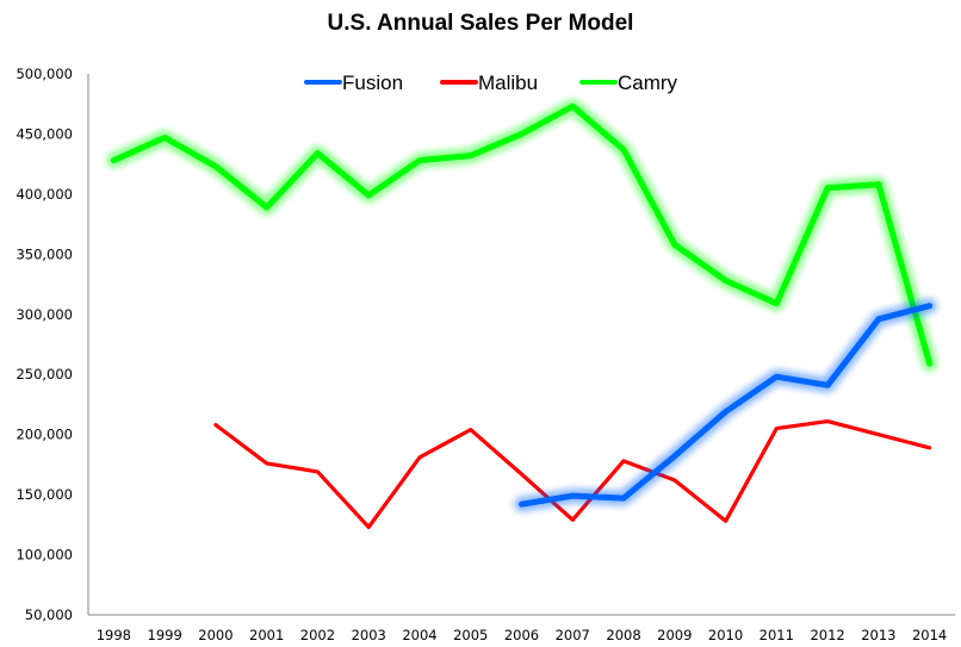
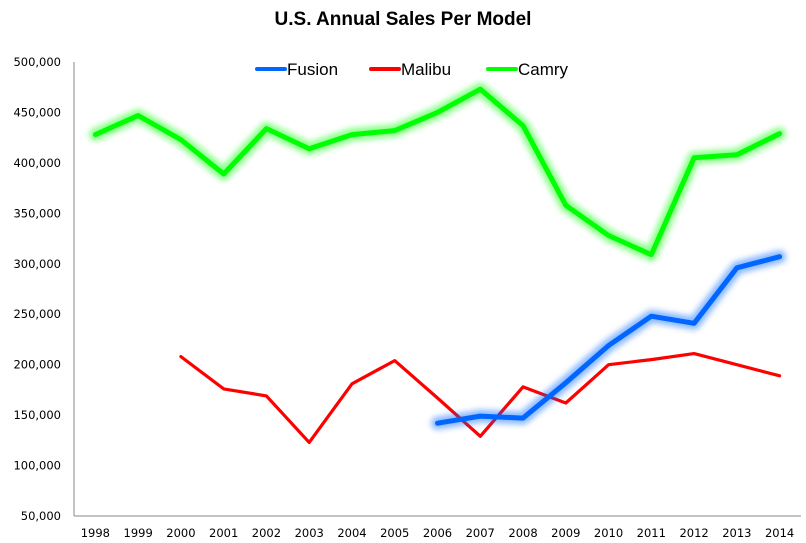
Camry/2003: 399000 -> 414000
Malibu/2010: 128000 -> 200000
Camry/2014: 259000 -> 429000
